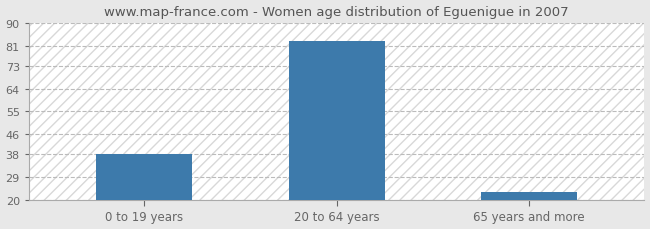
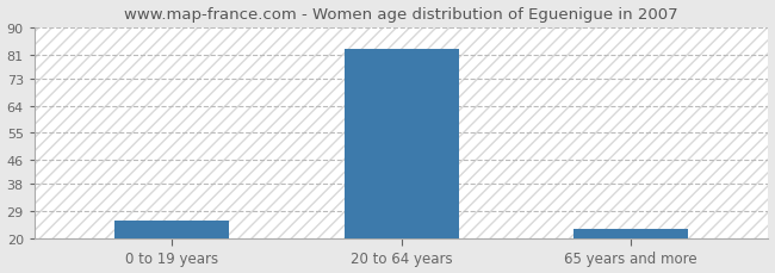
0 to 19 years: 38 -> 26
